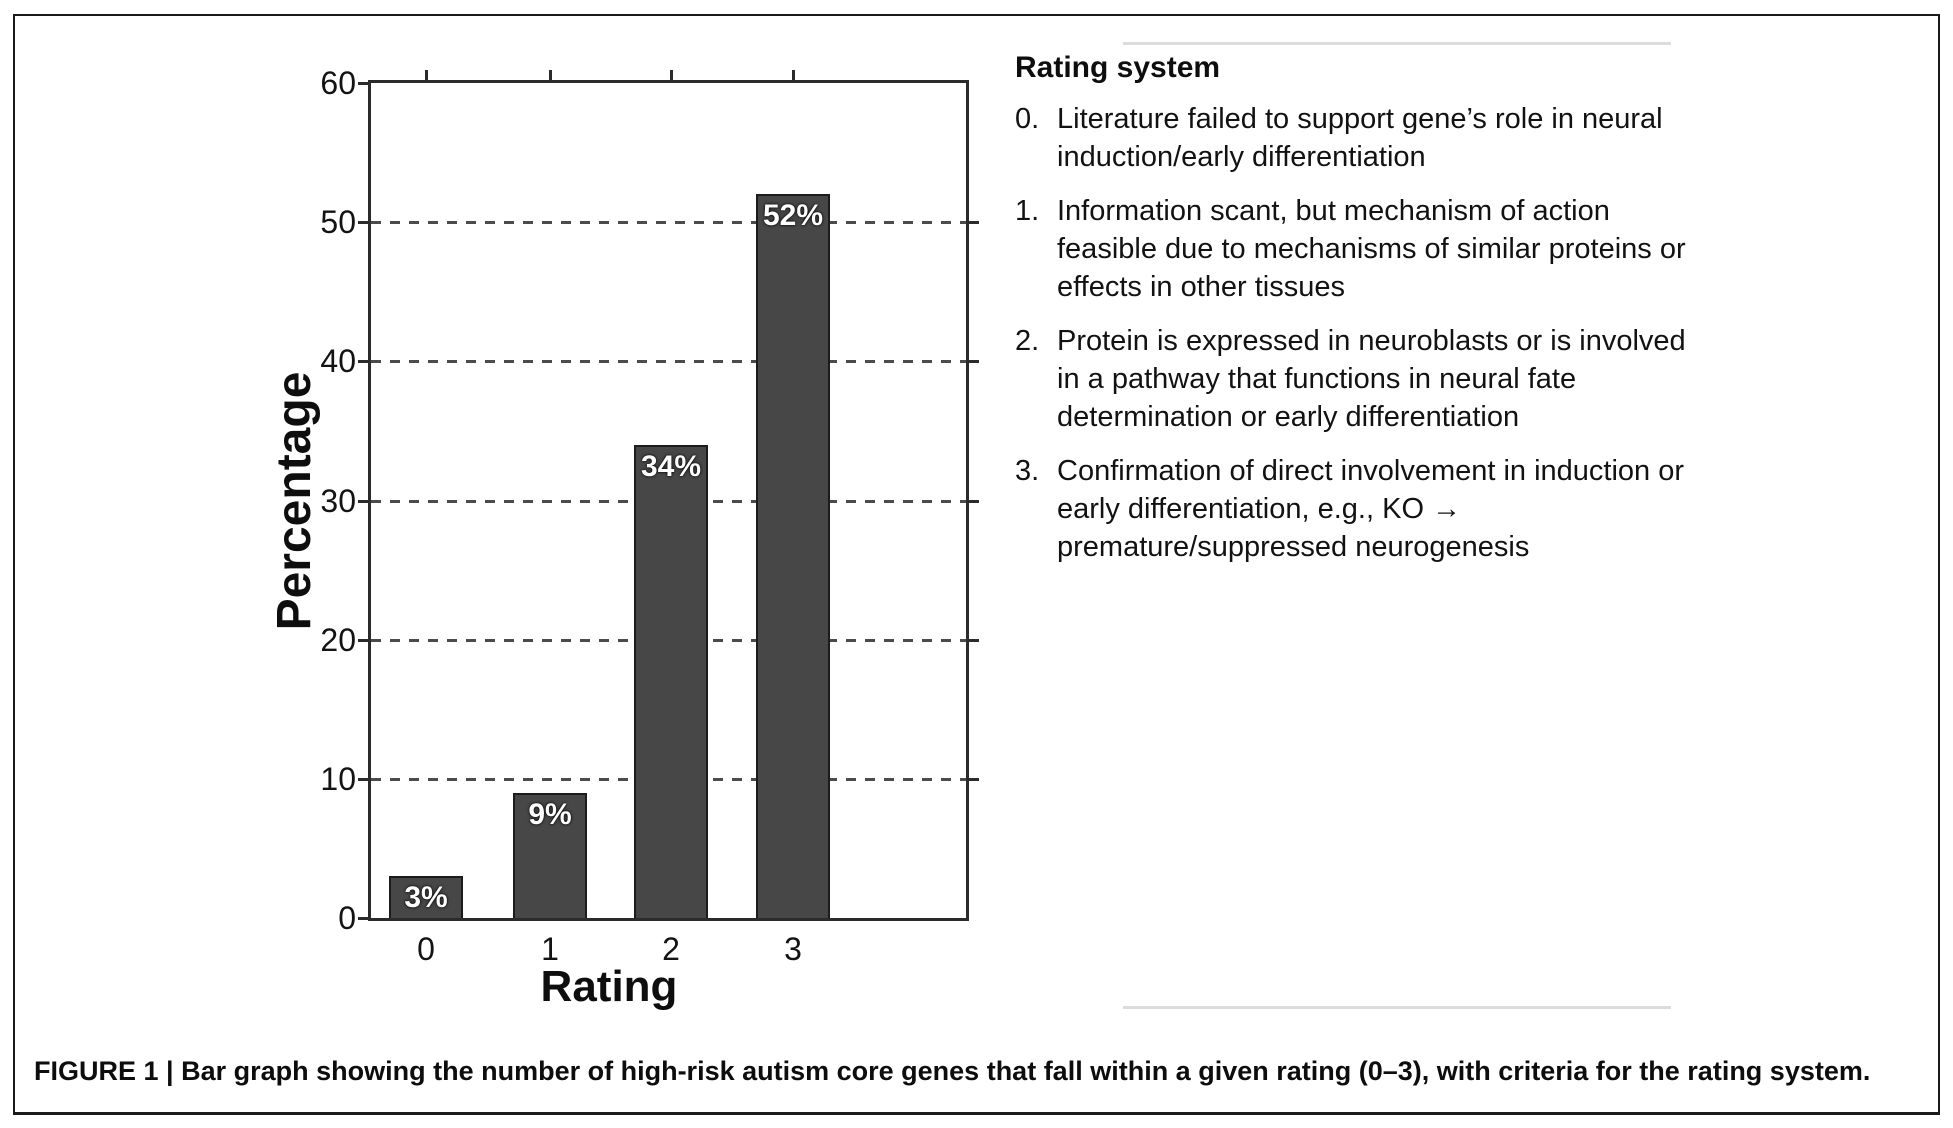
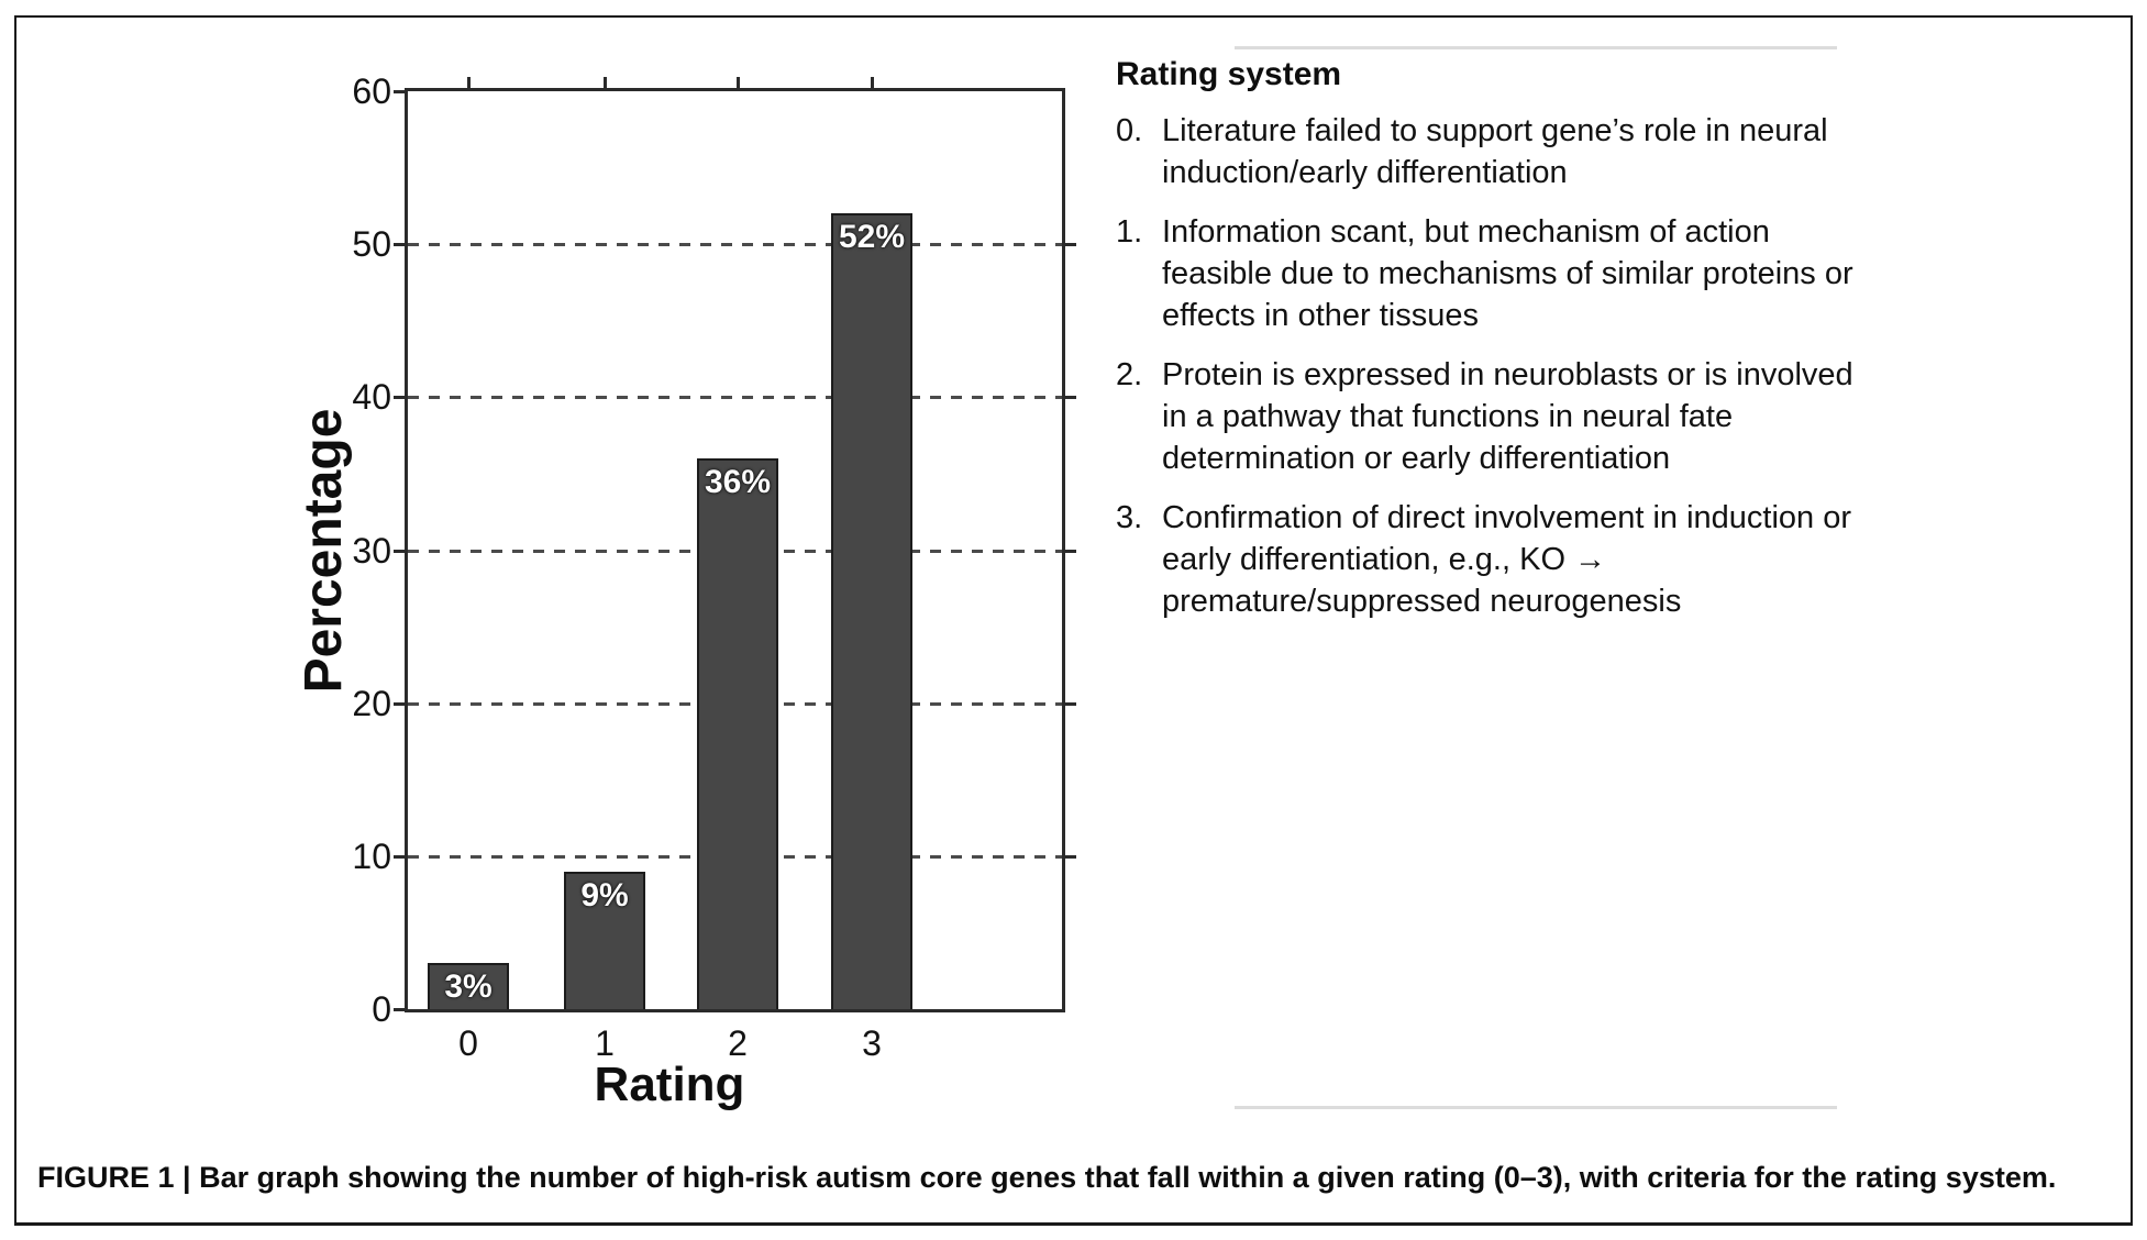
2: 34% -> 36%
